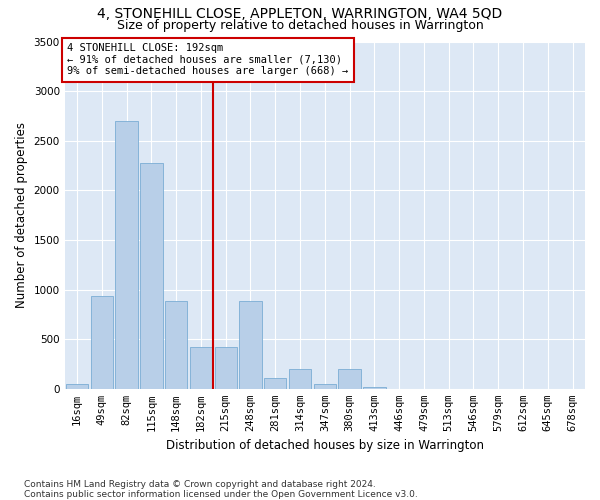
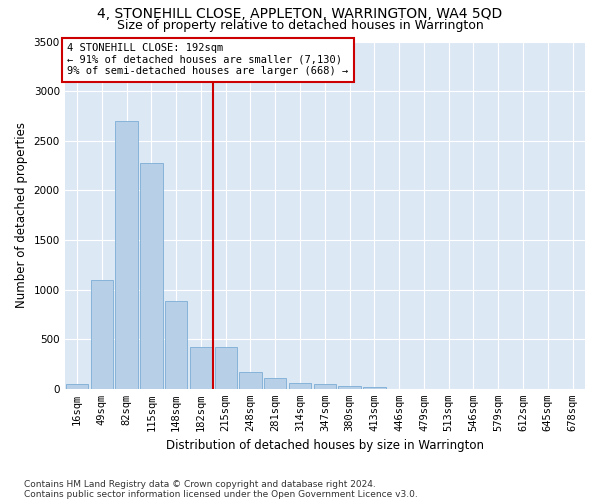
49sqm: 940 -> 1100
248sqm: 880 -> 170
314sqm: 200 -> 60
380sqm: 200 -> 30
